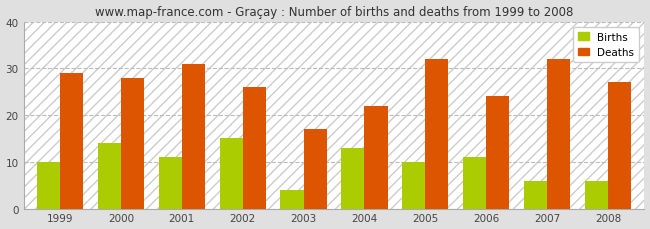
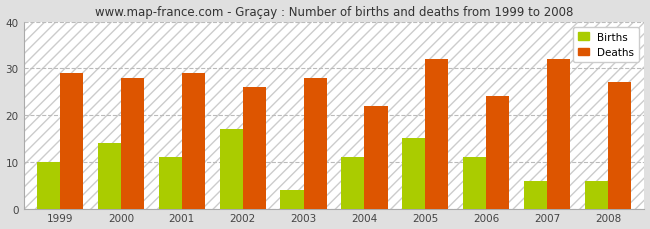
Deaths/2001: 31 -> 29
Births/2002: 15 -> 17
Deaths/2003: 17 -> 28
Births/2004: 13 -> 11
Births/2005: 10 -> 15
